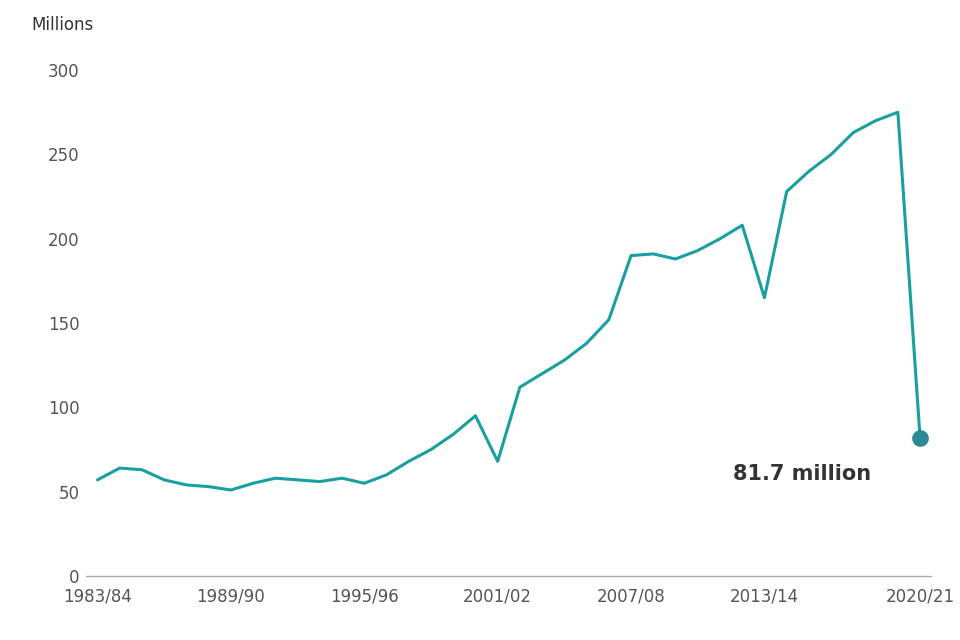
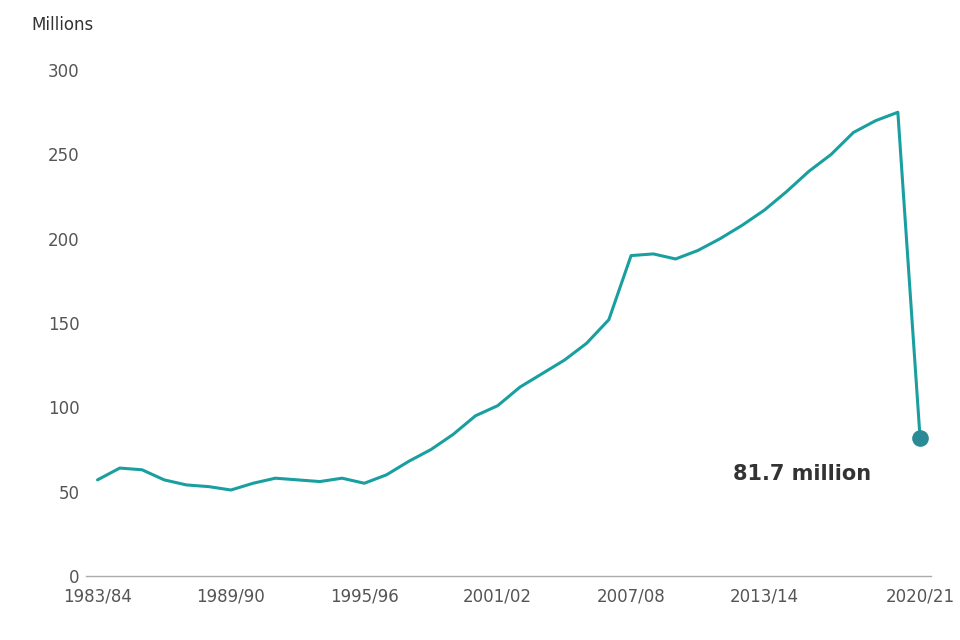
2001/02: 68 -> 101
2013/14: 165 -> 217
